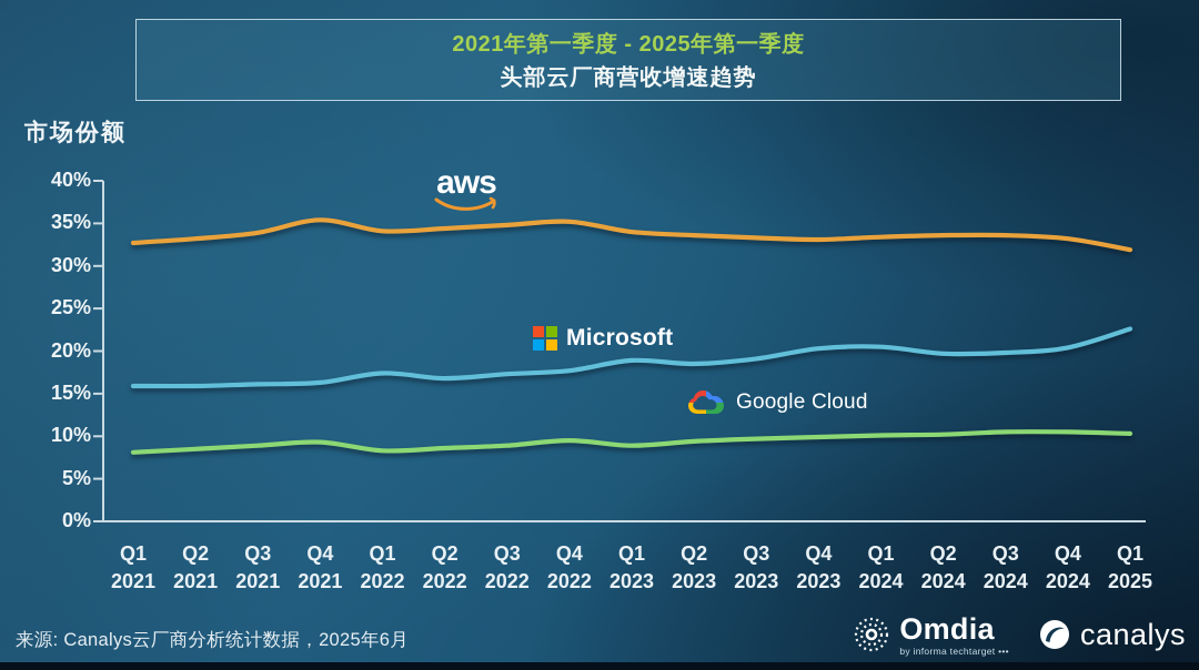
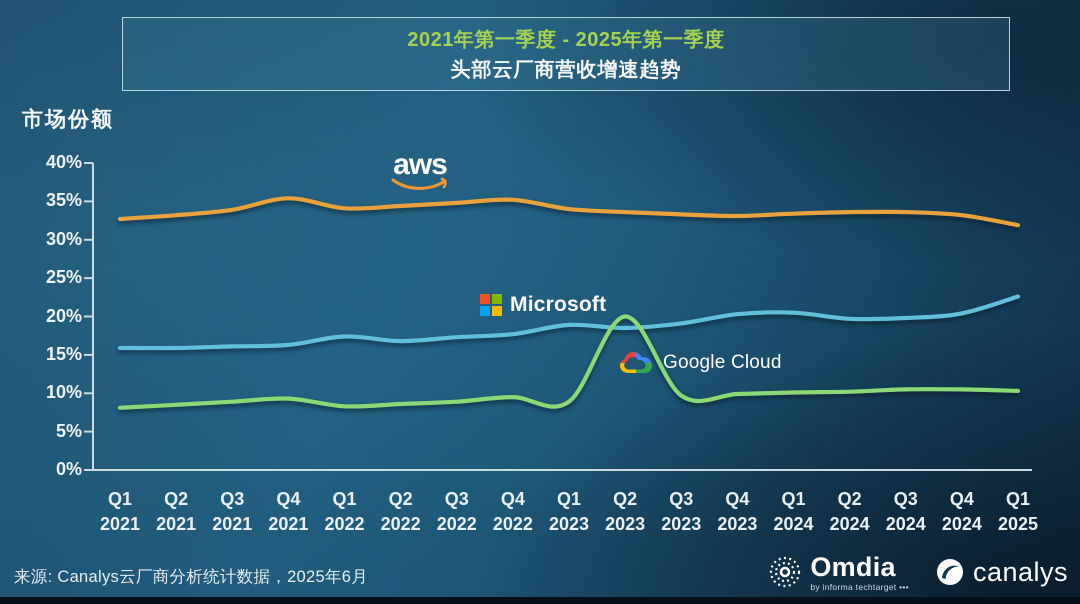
Google Cloud/Q2 2023: 9% -> 20%
